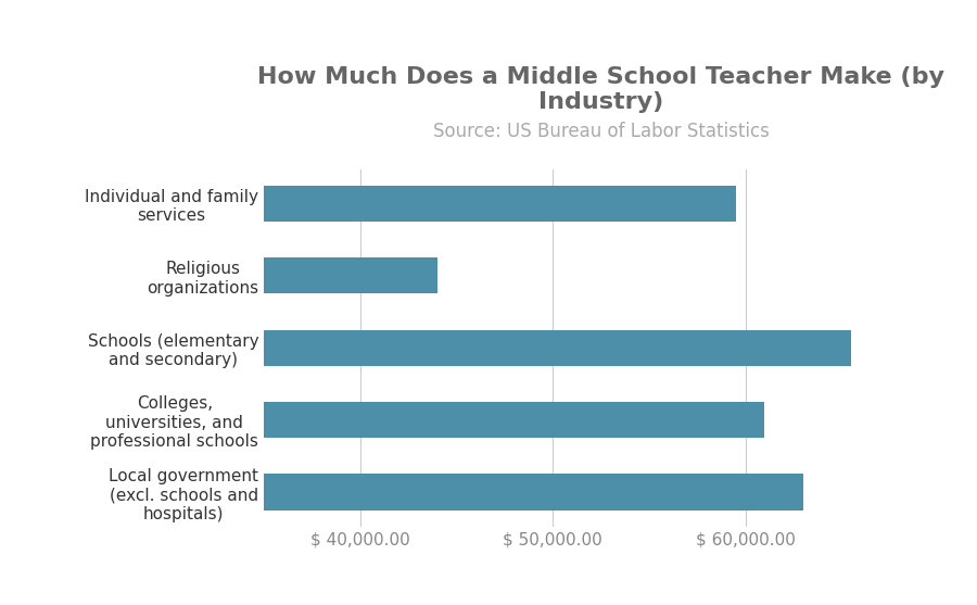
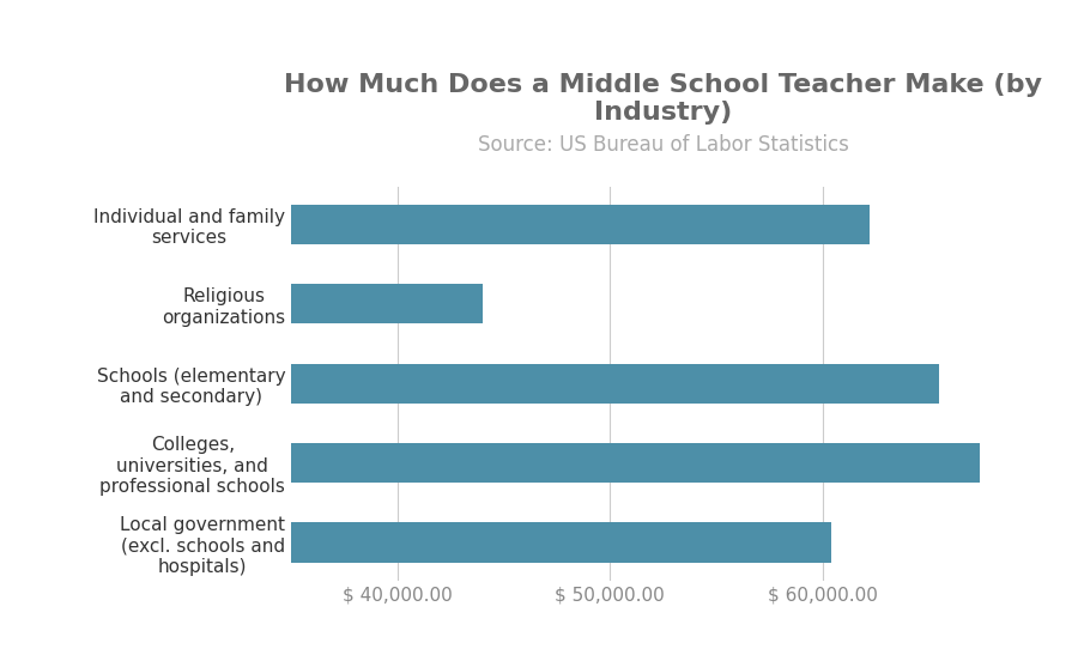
Individual and family services: $ 59,500 -> $ 62,200
Colleges, universities, and professional schools: $ 61,000 -> $ 67,400
Local government (excl. schools and hospitals): $ 63,000 -> $ 60,400
